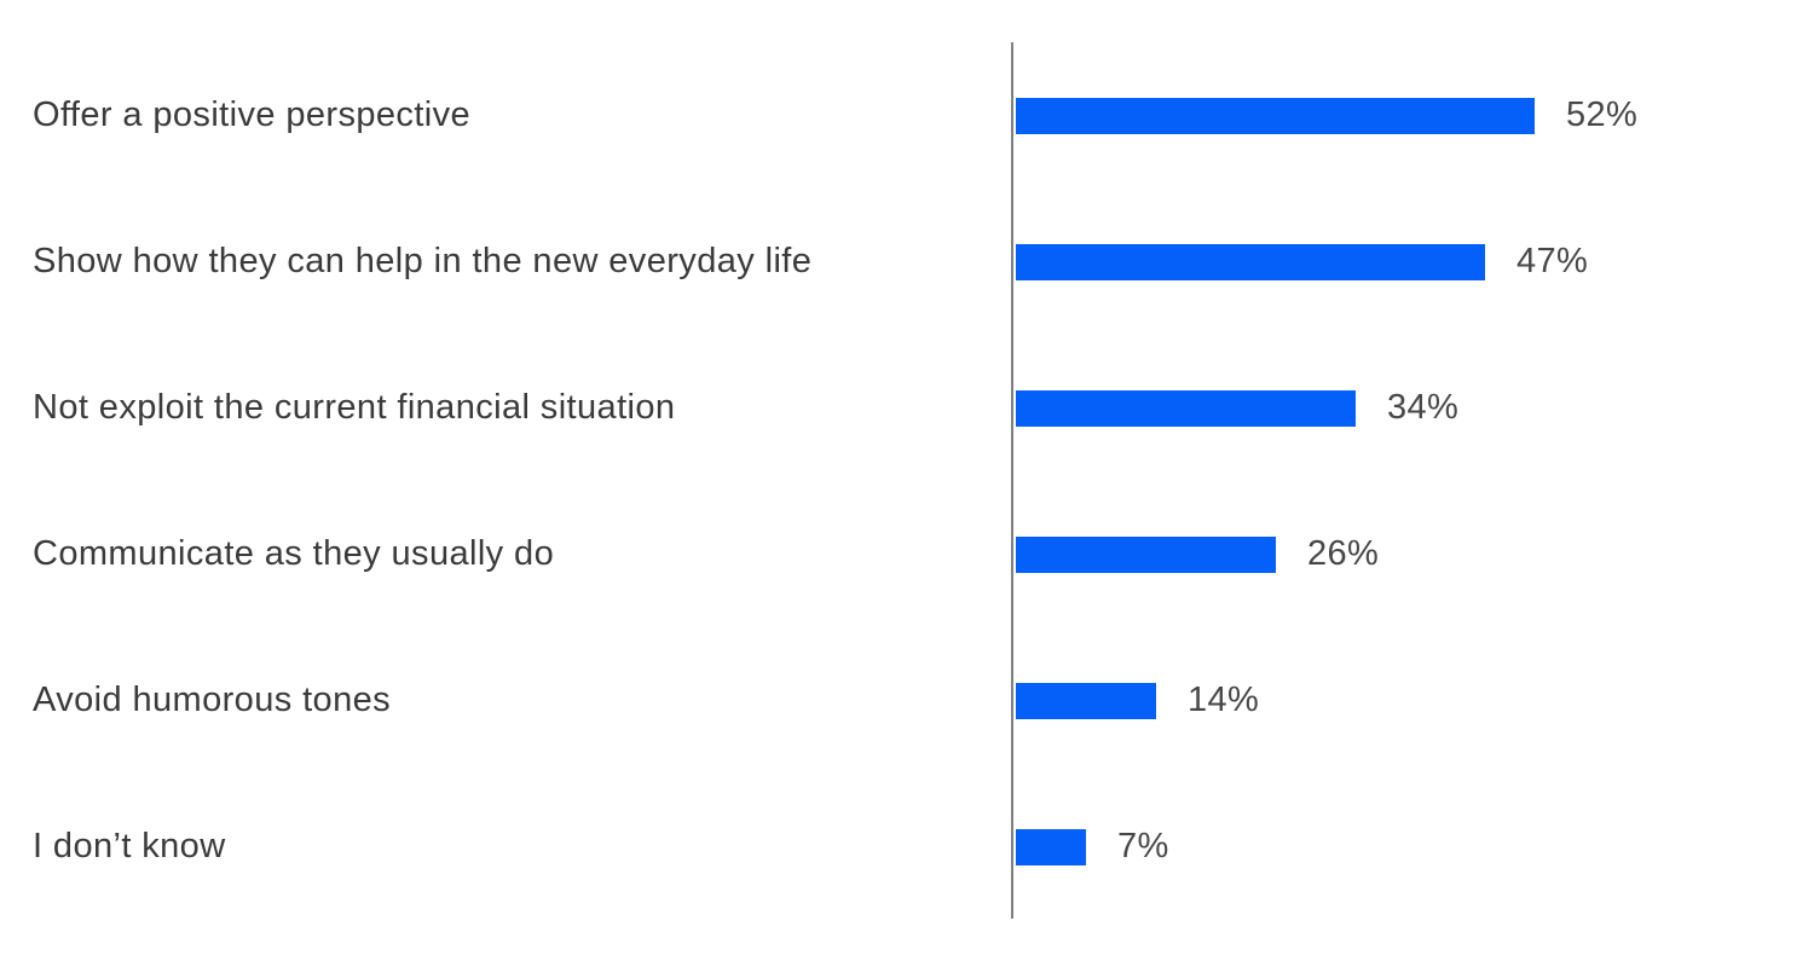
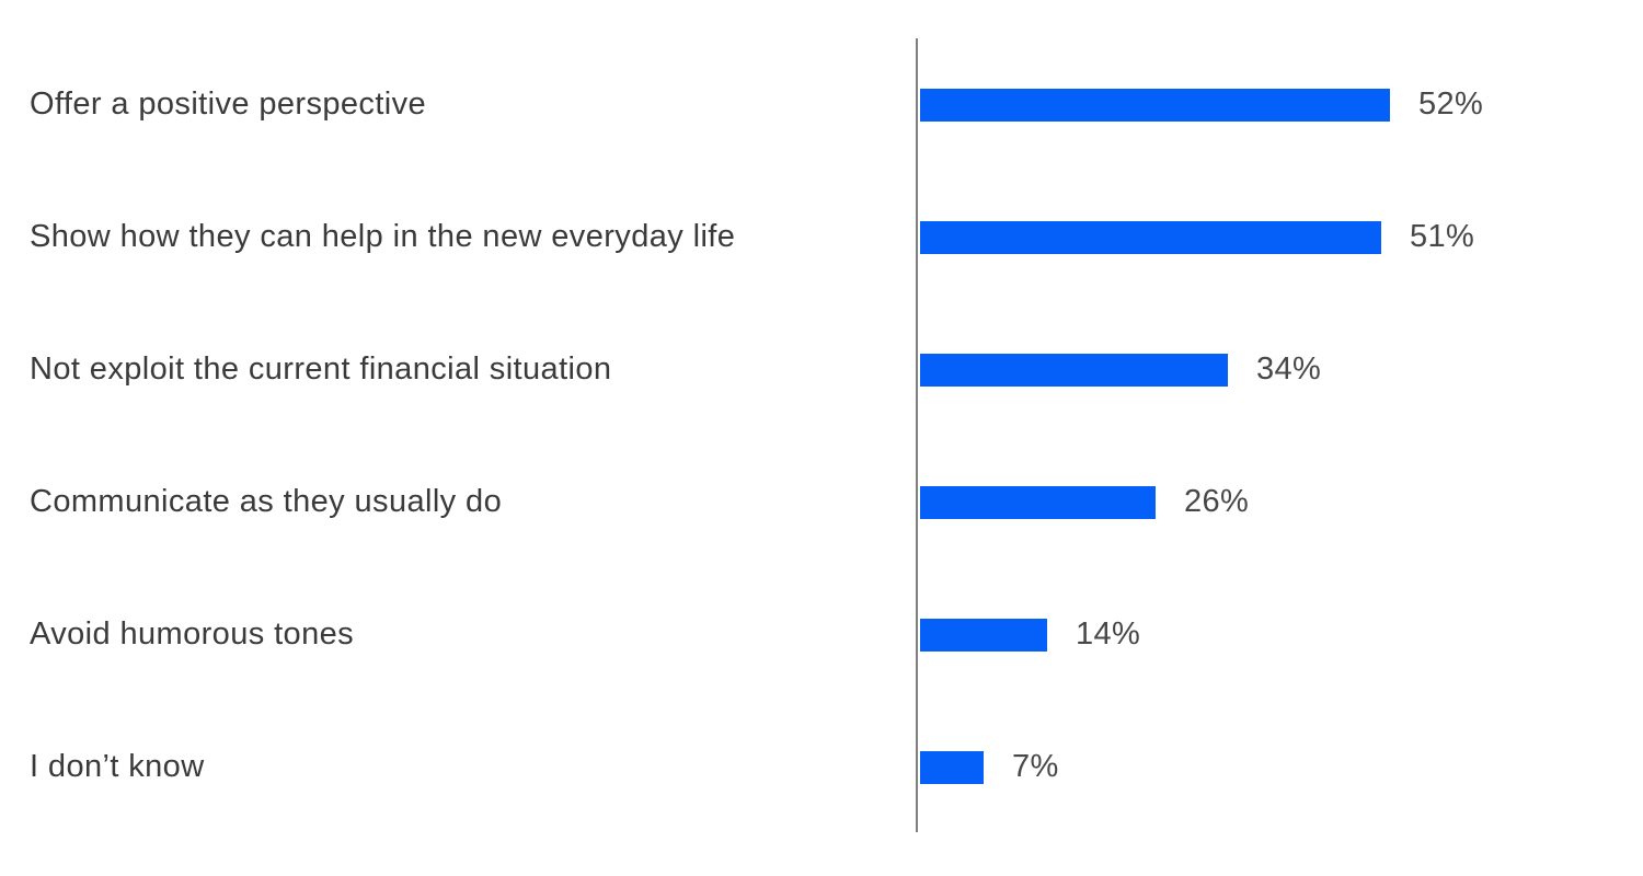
Show how they can help in the new everyday life: 47% -> 51%
